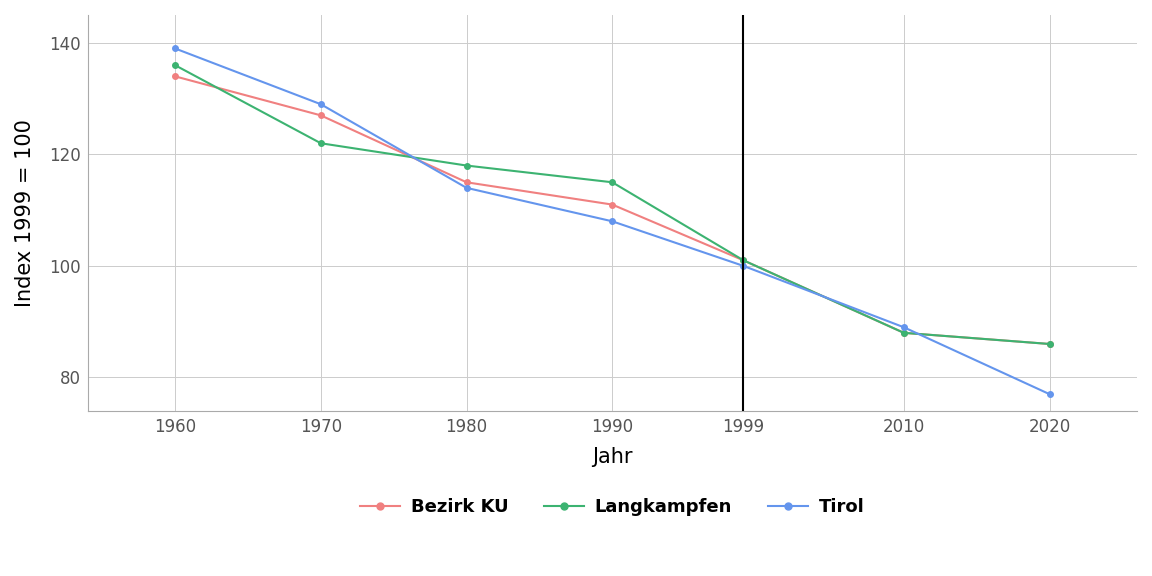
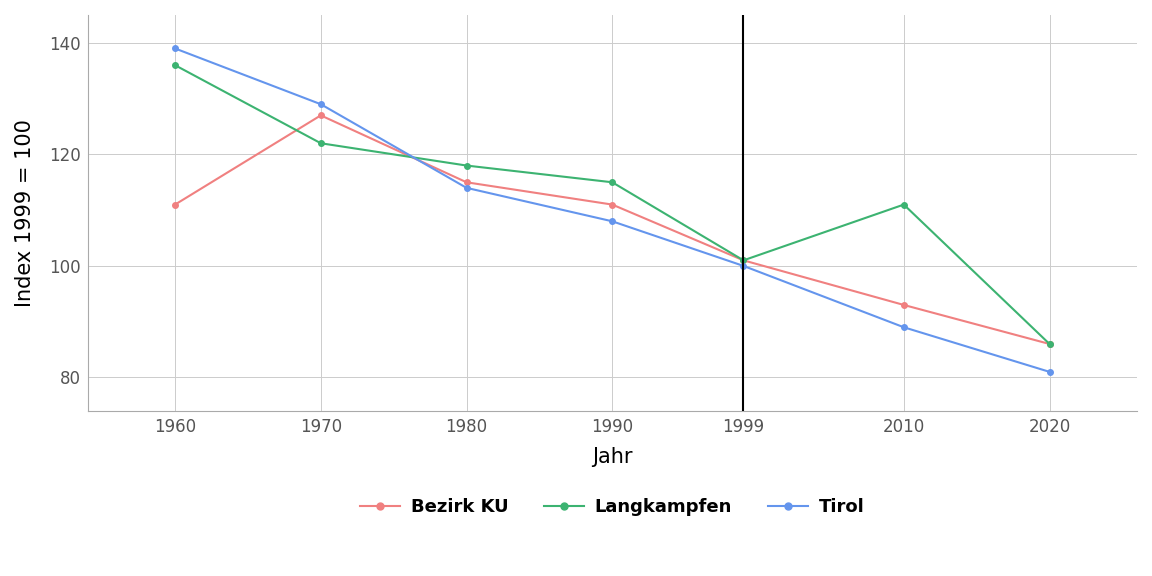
Bezirk KU/1960: 134 -> 111
Bezirk KU/2010: 88 -> 93
Langkampfen/2010: 88 -> 111
Tirol/2020: 77 -> 81
